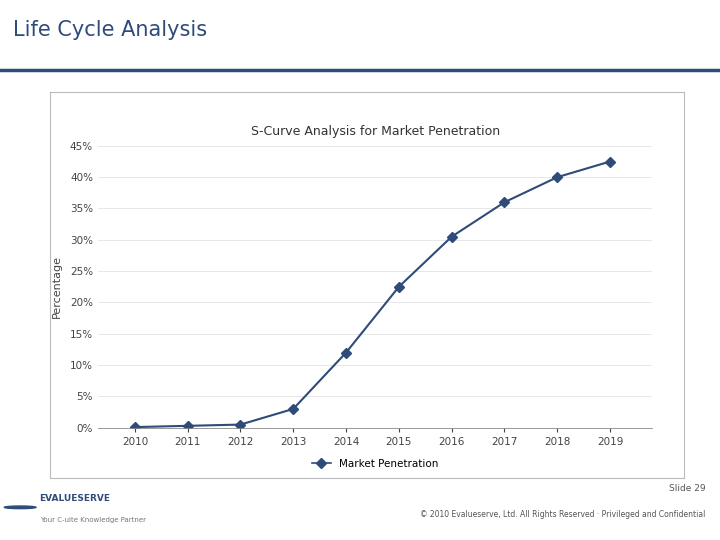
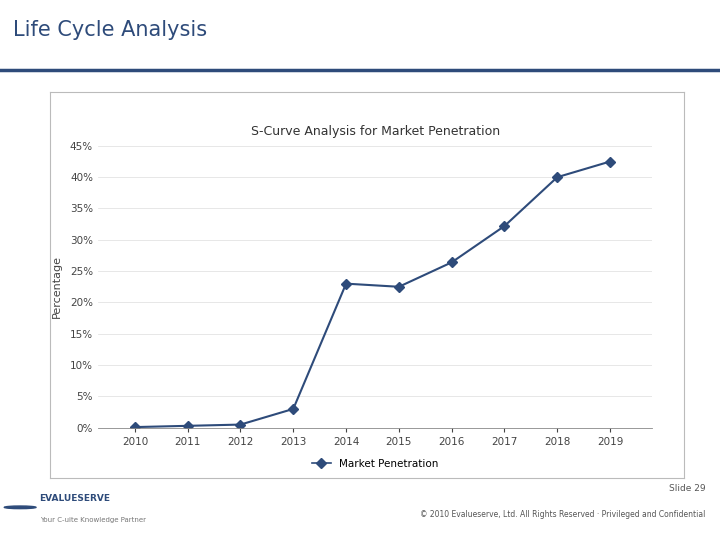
2014: 12.0% -> 23.0%
2016: 30.5% -> 26.4%
2017: 36.0% -> 32.2%
